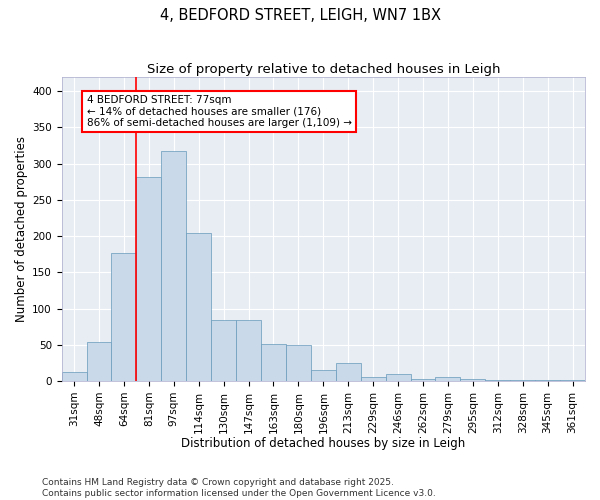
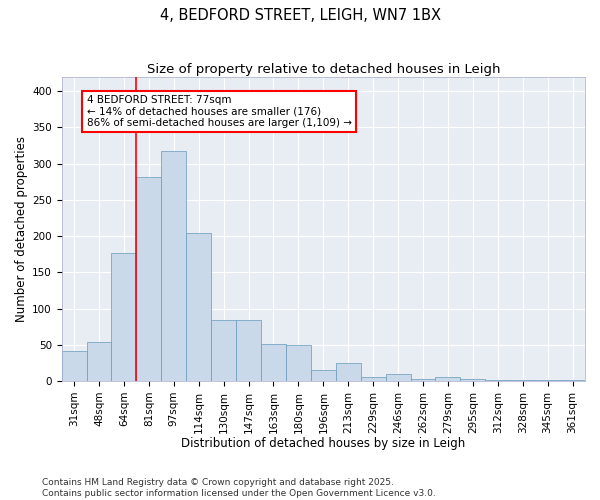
31sqm: 12 -> 42
